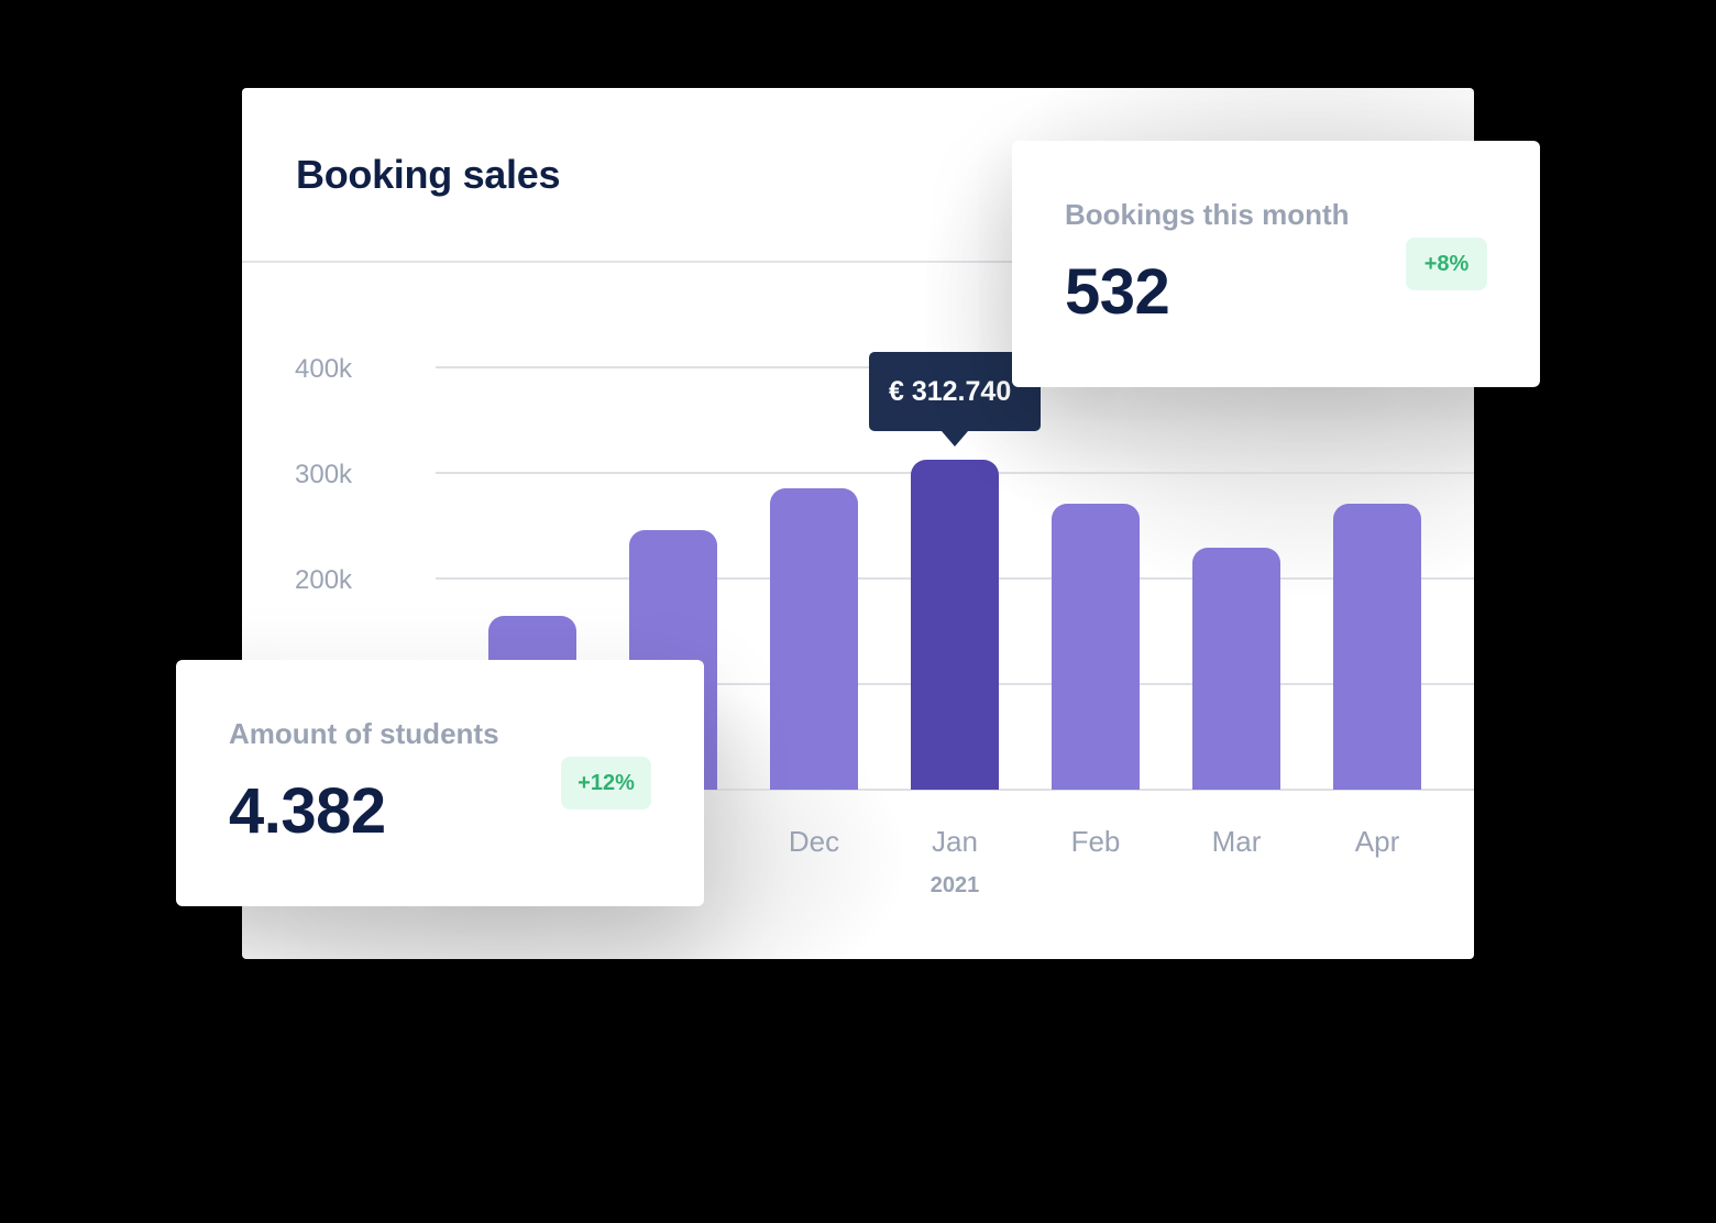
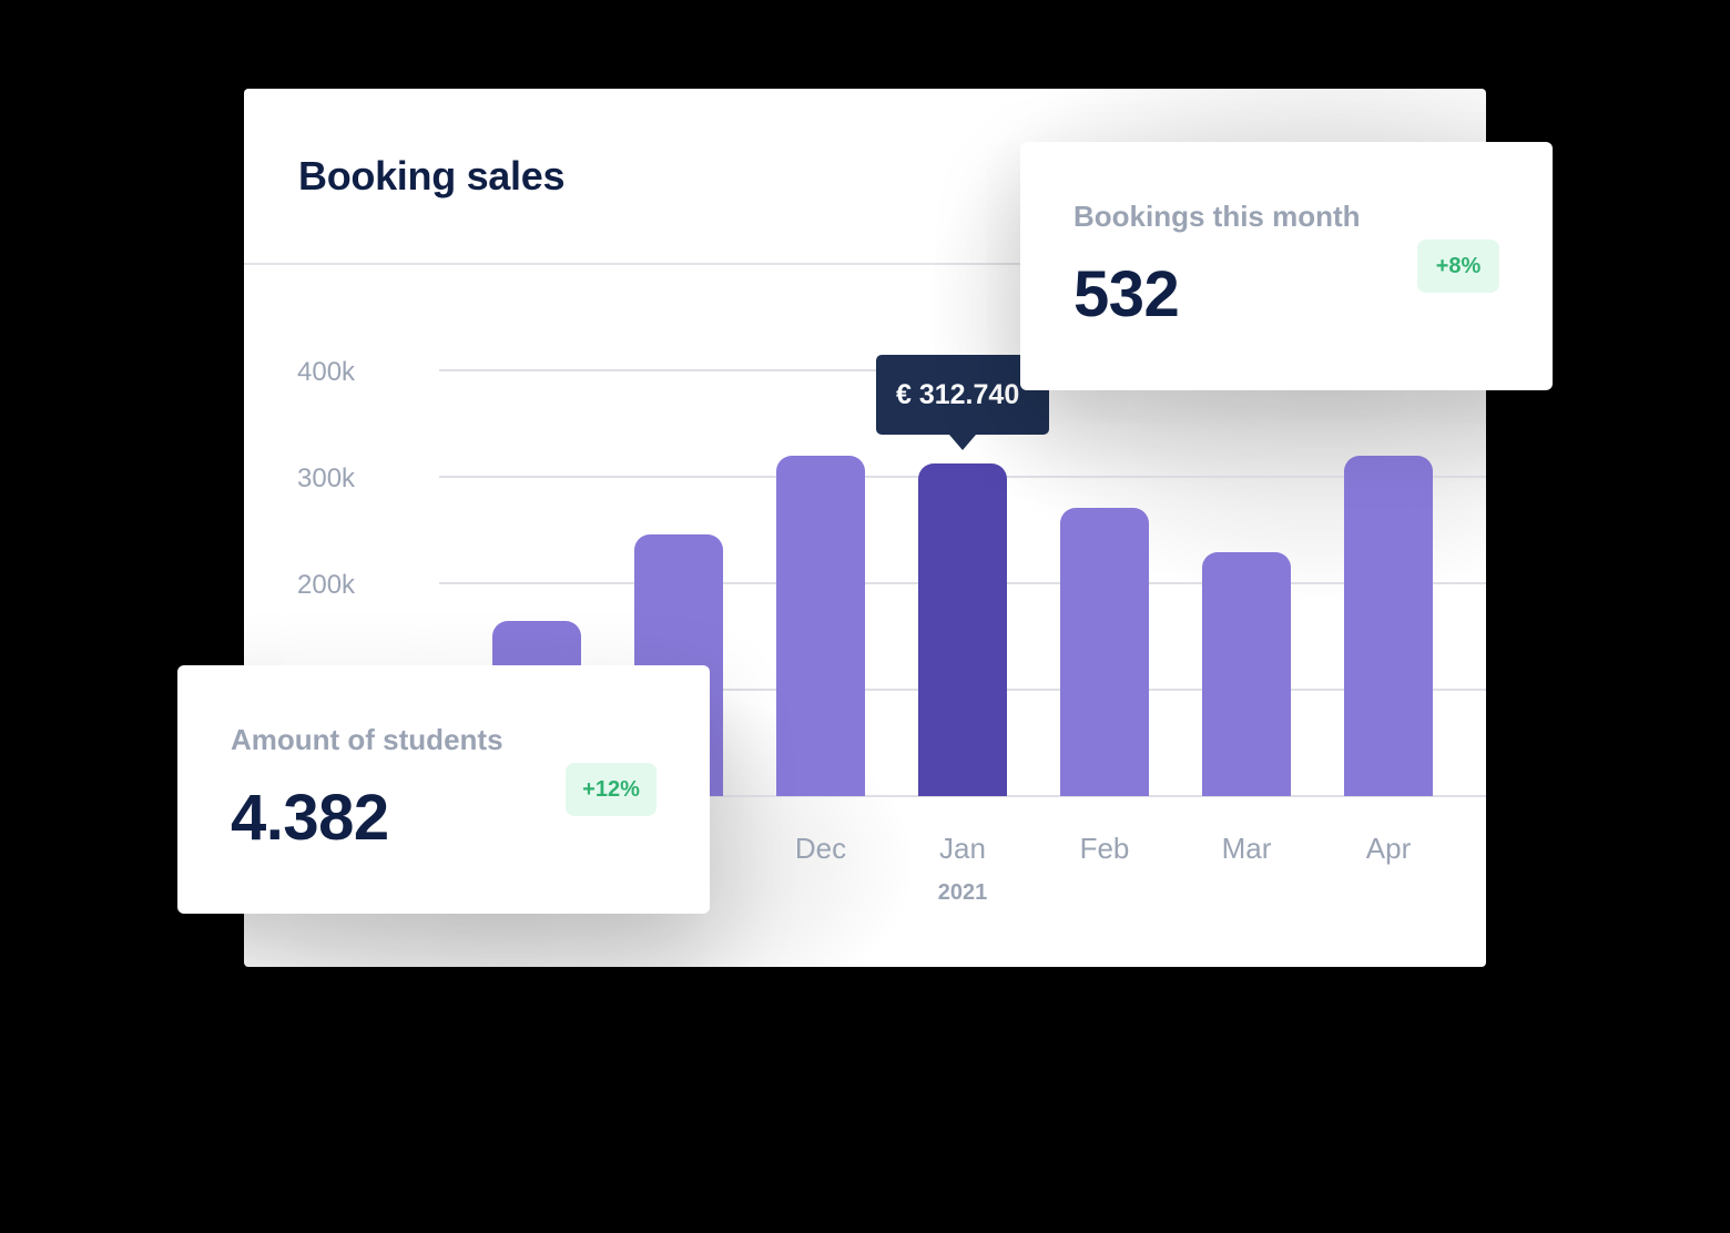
Dec: 280k -> 320k
Apr: 270k -> 320k
